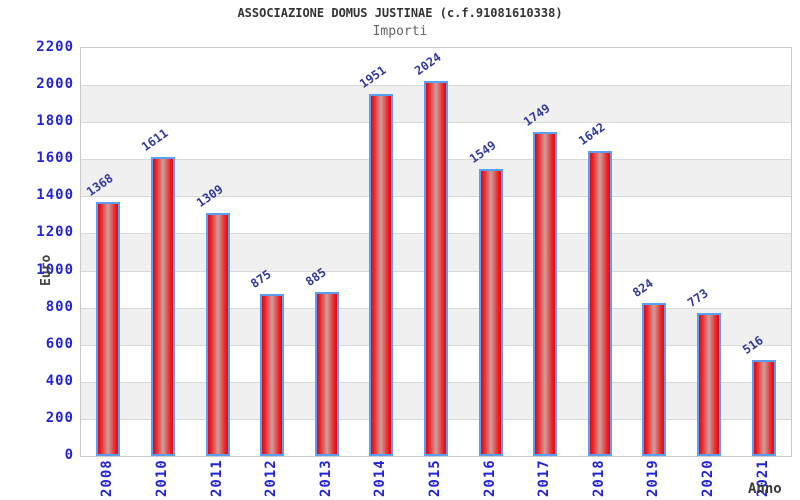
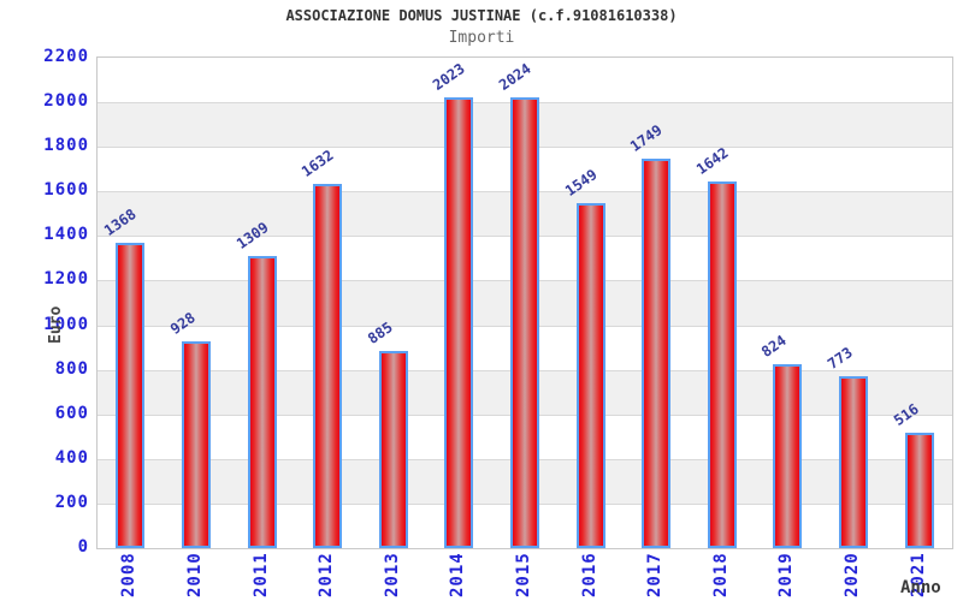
2010: 1611 -> 928
2012: 875 -> 1632
2014: 1951 -> 2023
